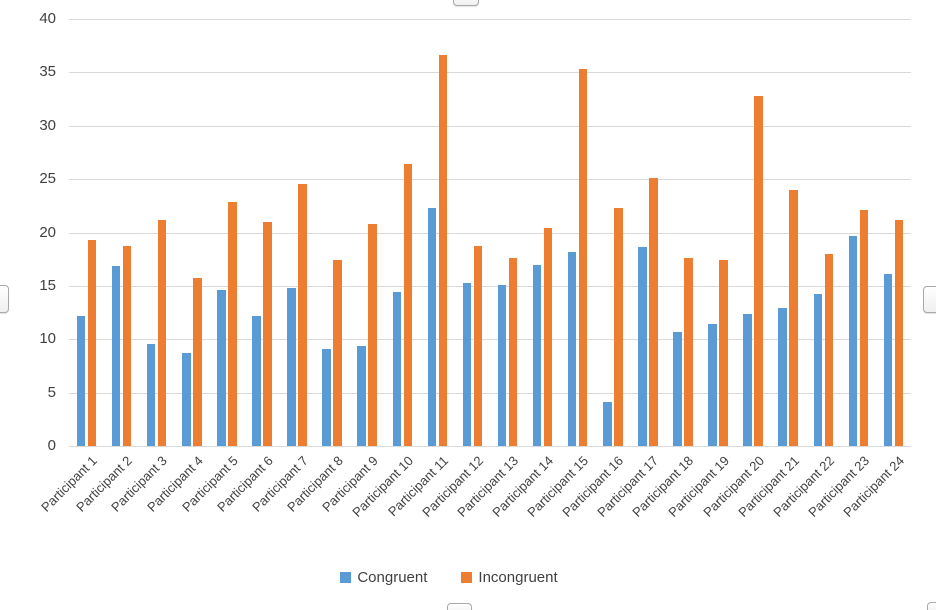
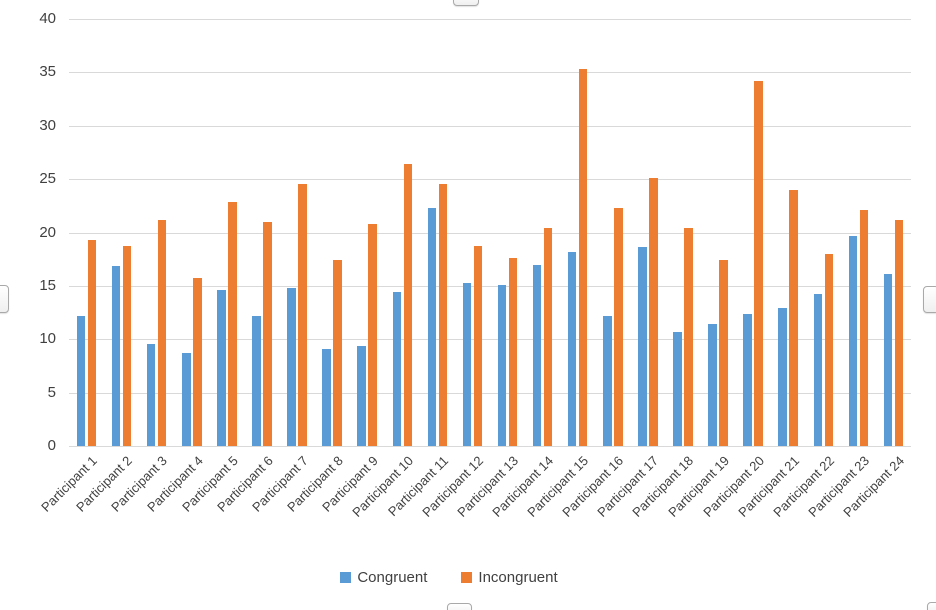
Incongruent/Participant 11: 36.6 -> 24.5
Congruent/Participant 16: 4.1 -> 12.2
Incongruent/Participant 18: 17.6 -> 20.4
Incongruent/Participant 20: 32.8 -> 34.2
